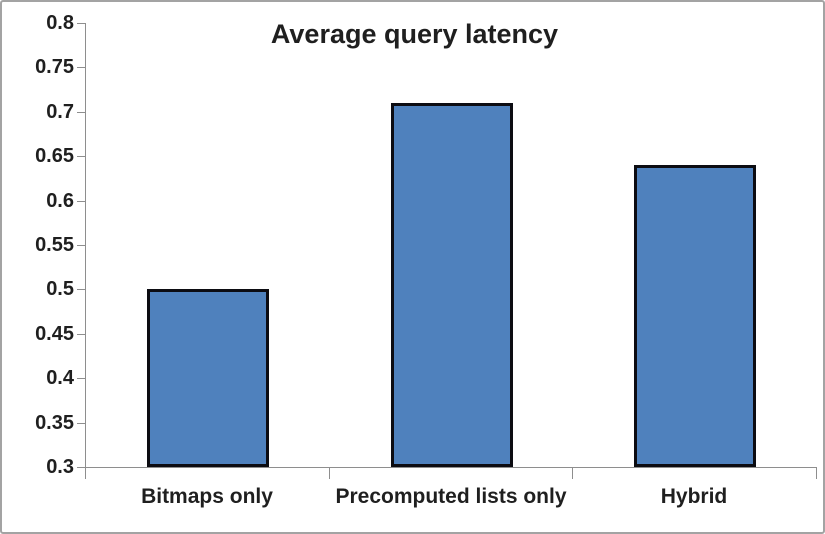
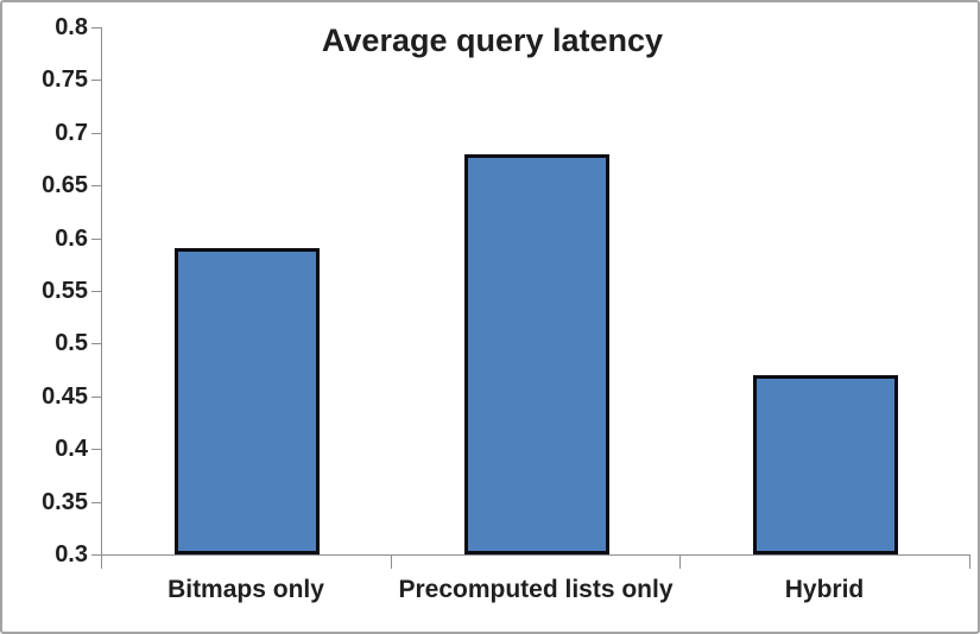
Bitmaps only: 0.50 -> 0.59
Precomputed lists only: 0.71 -> 0.68
Hybrid: 0.64 -> 0.47
